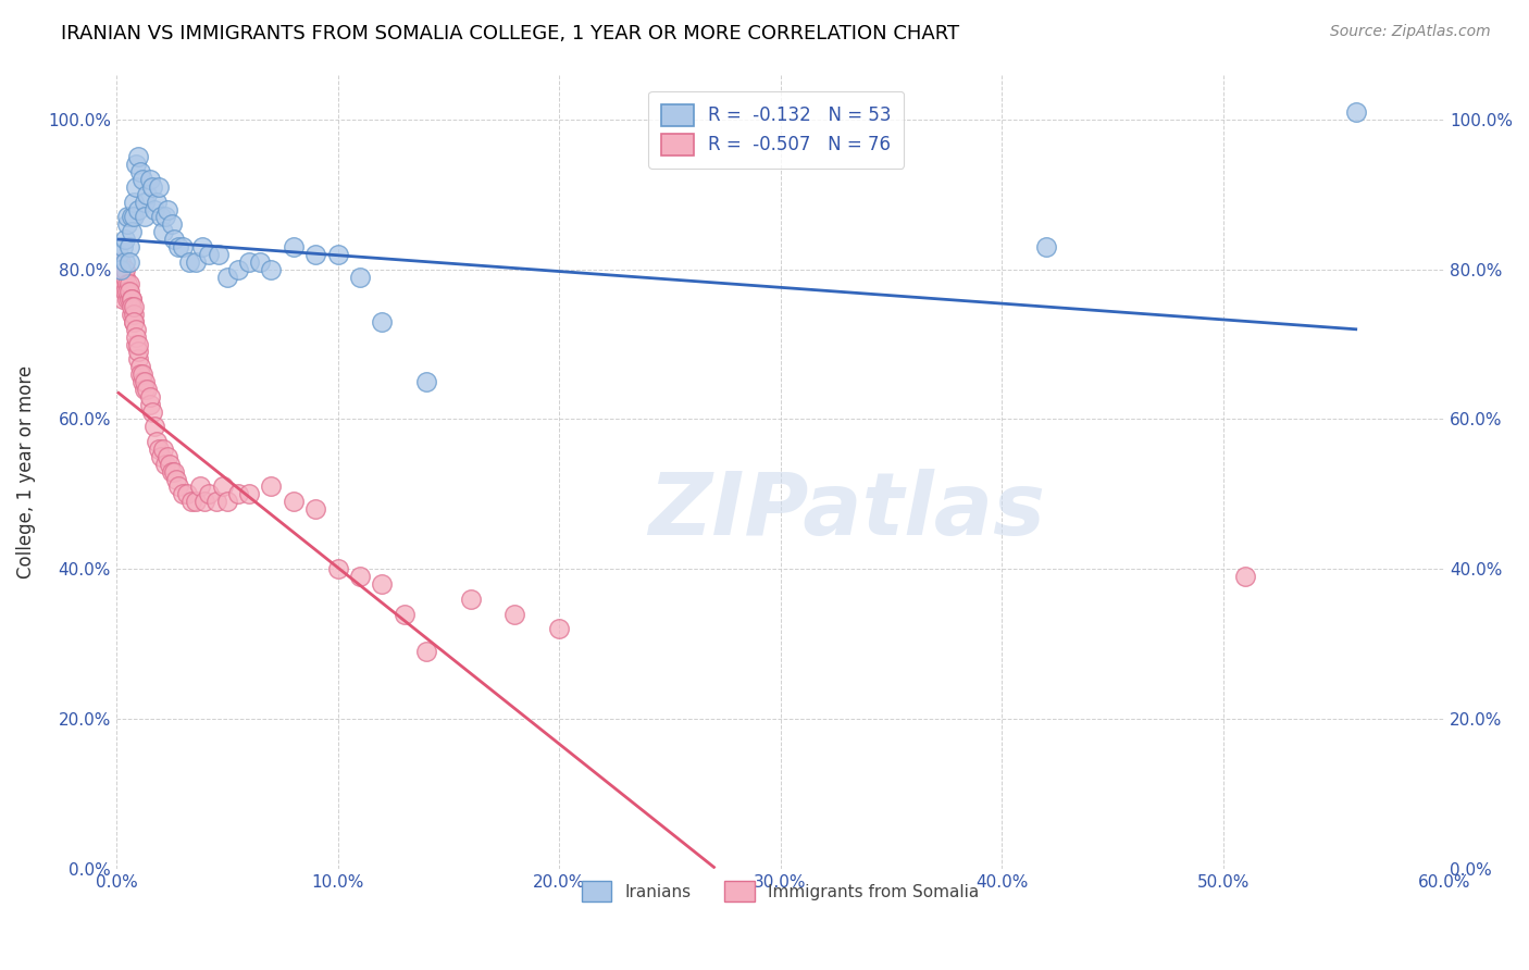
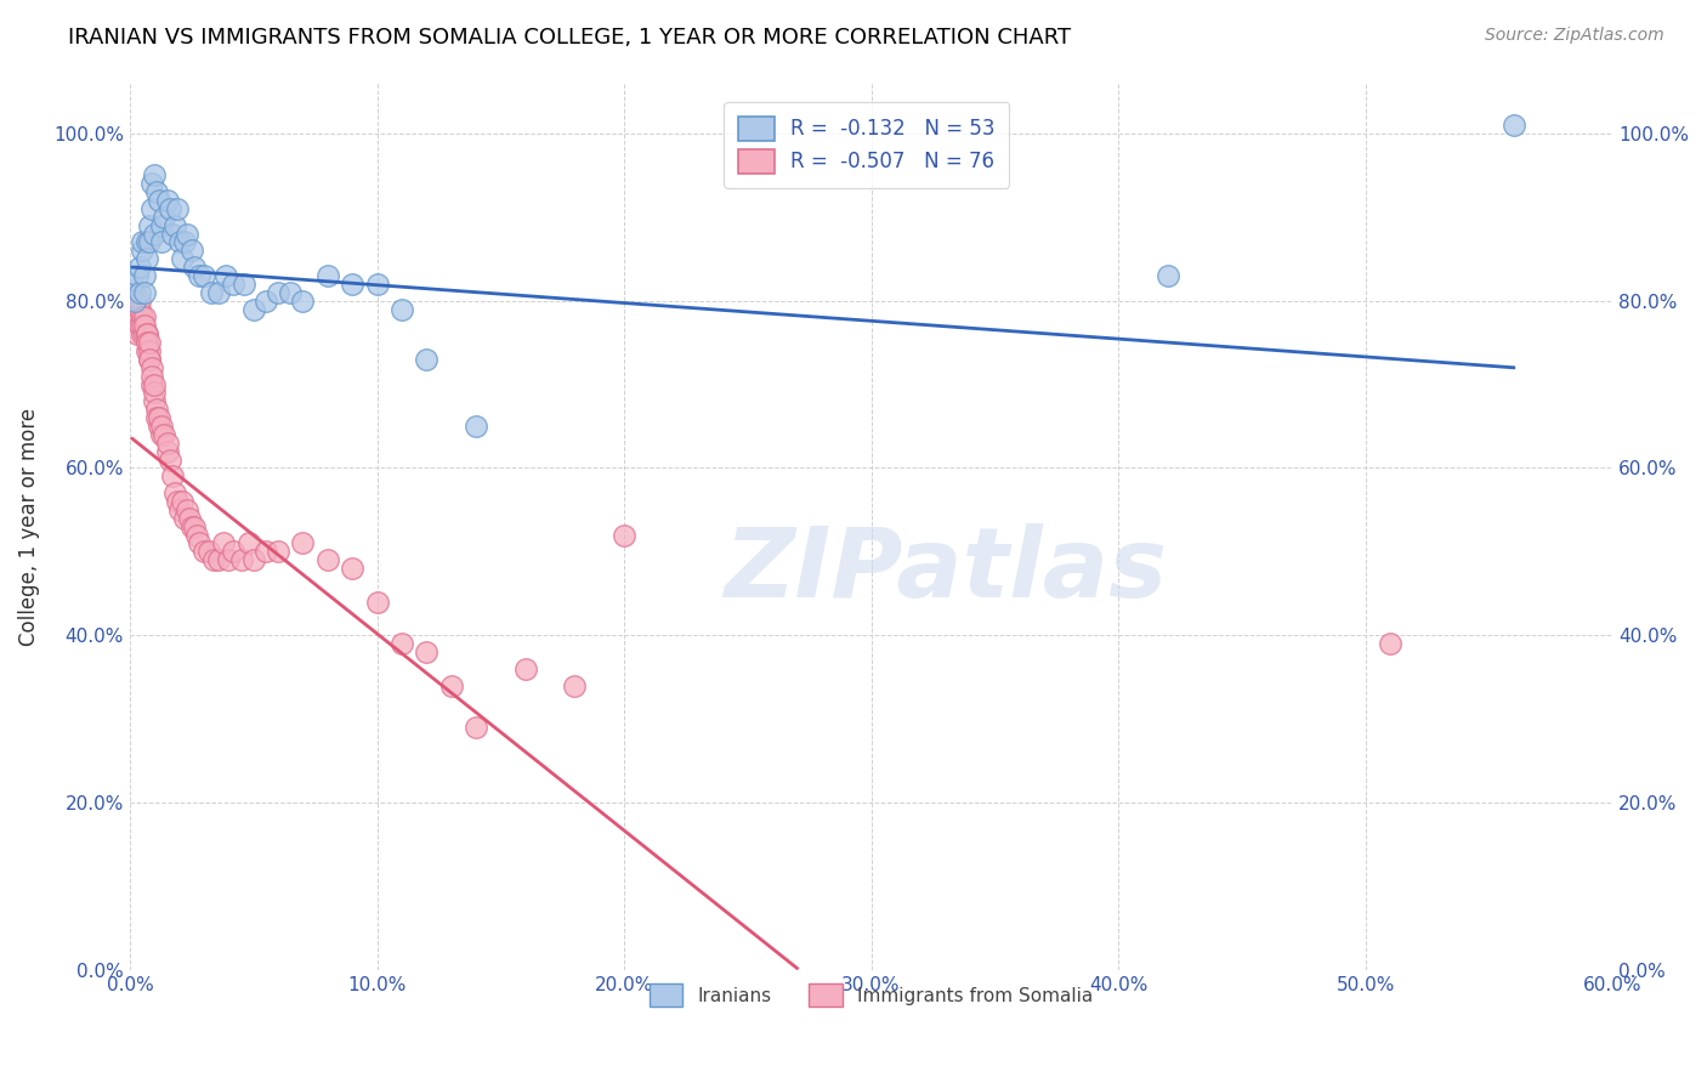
Immigrants from Somalia/10.0%: 40% -> 44%
Immigrants from Somalia/20.0%: 32% -> 52%
